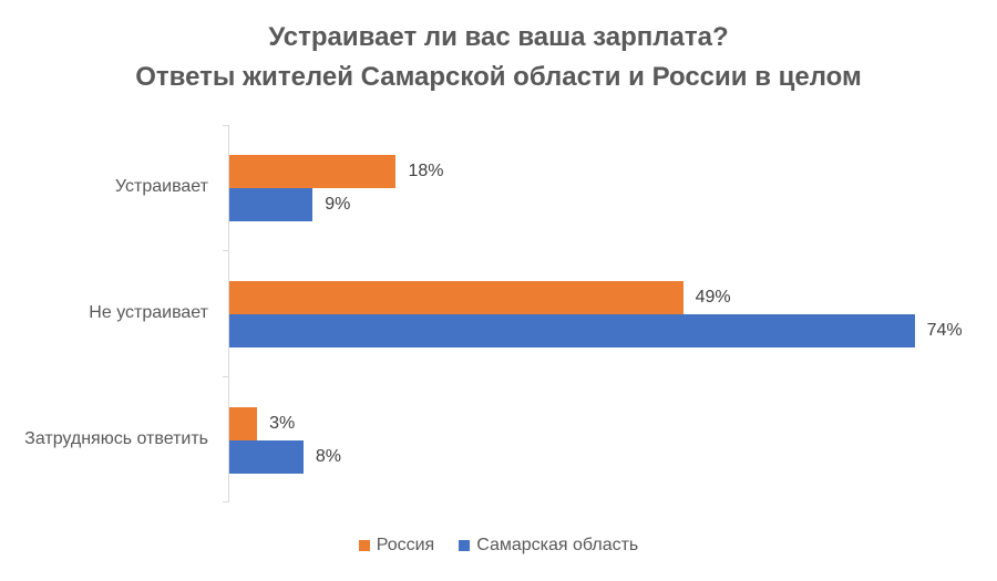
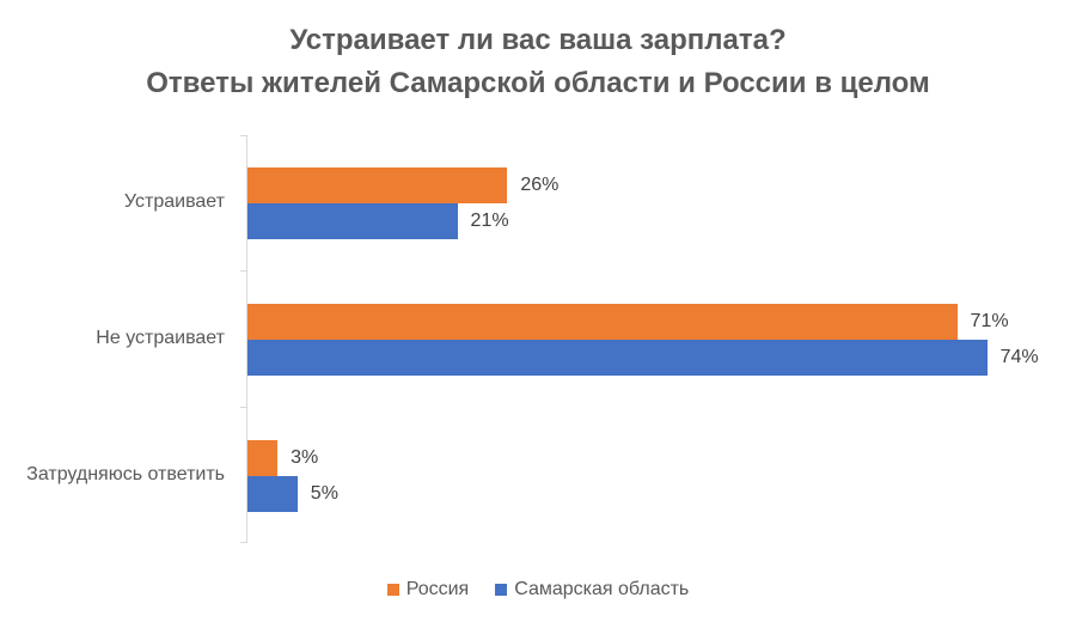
Россия/Устраивает: 18% -> 26%
Самарская область/Устраивает: 9% -> 21%
Россия/Не устраивает: 49% -> 71%
Самарская область/Затрудняюсь ответить: 8% -> 5%
